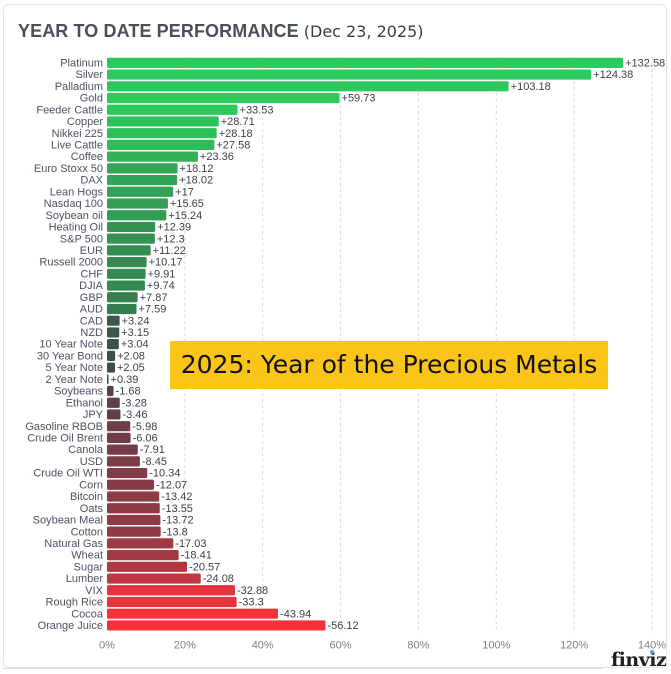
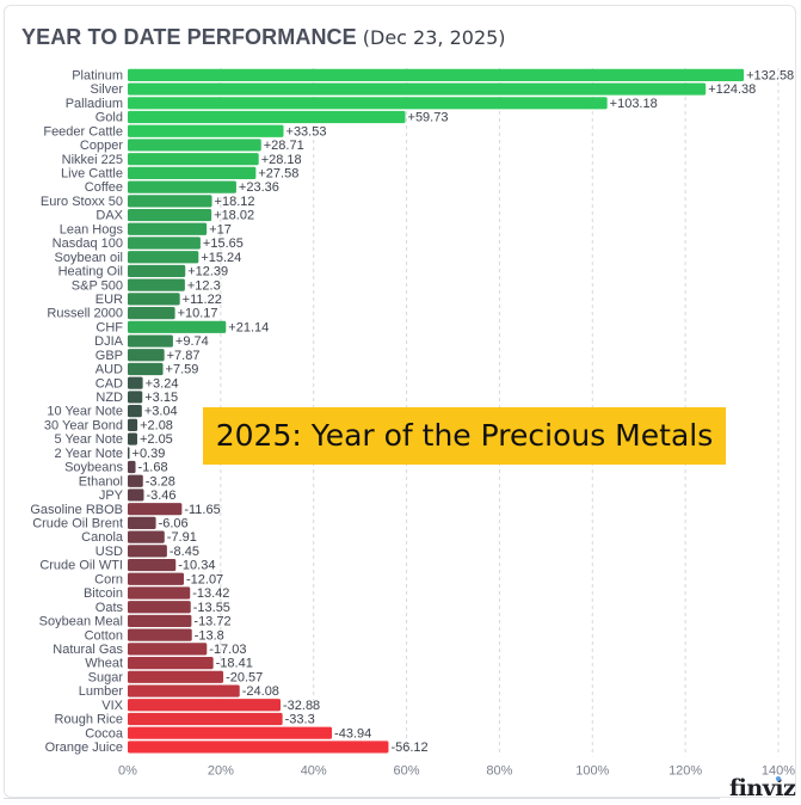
CHF: +9.91 -> +21.14
Gasoline RBOB: -5.98 -> -11.65
